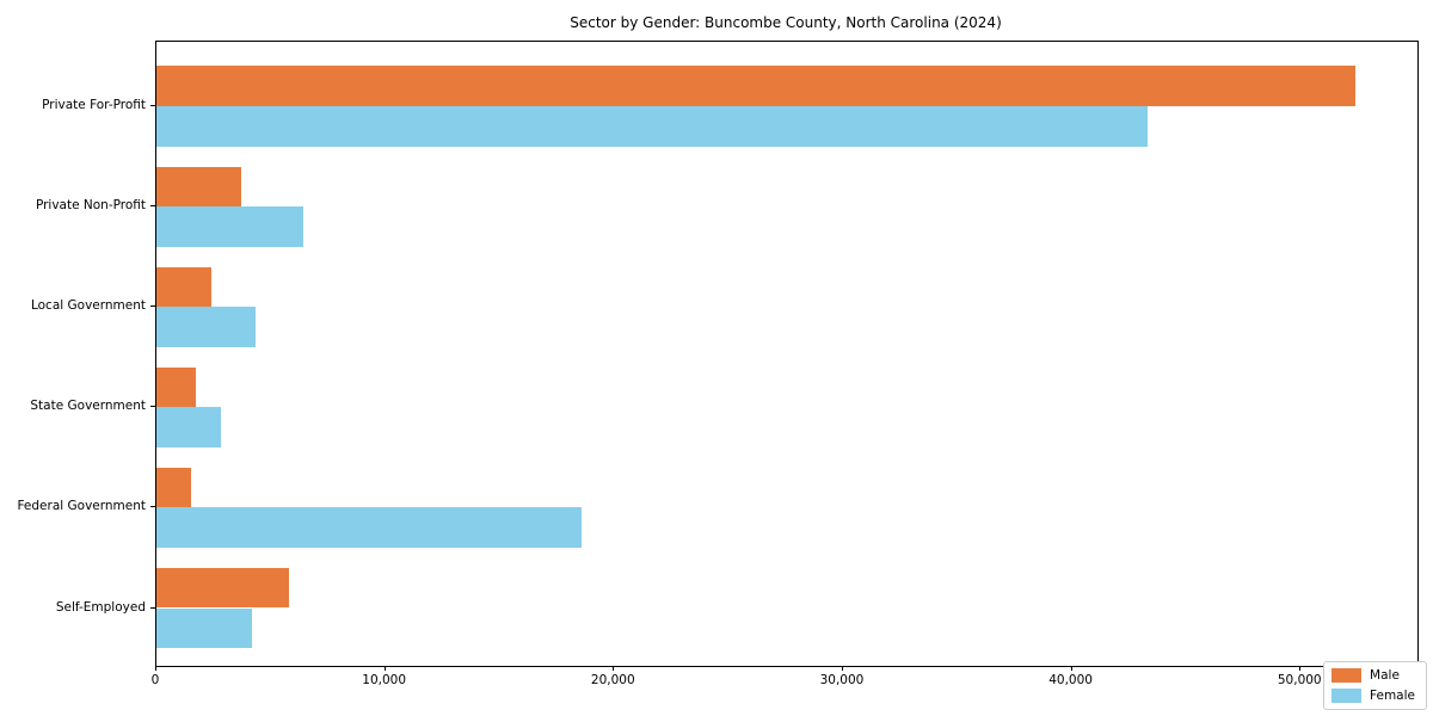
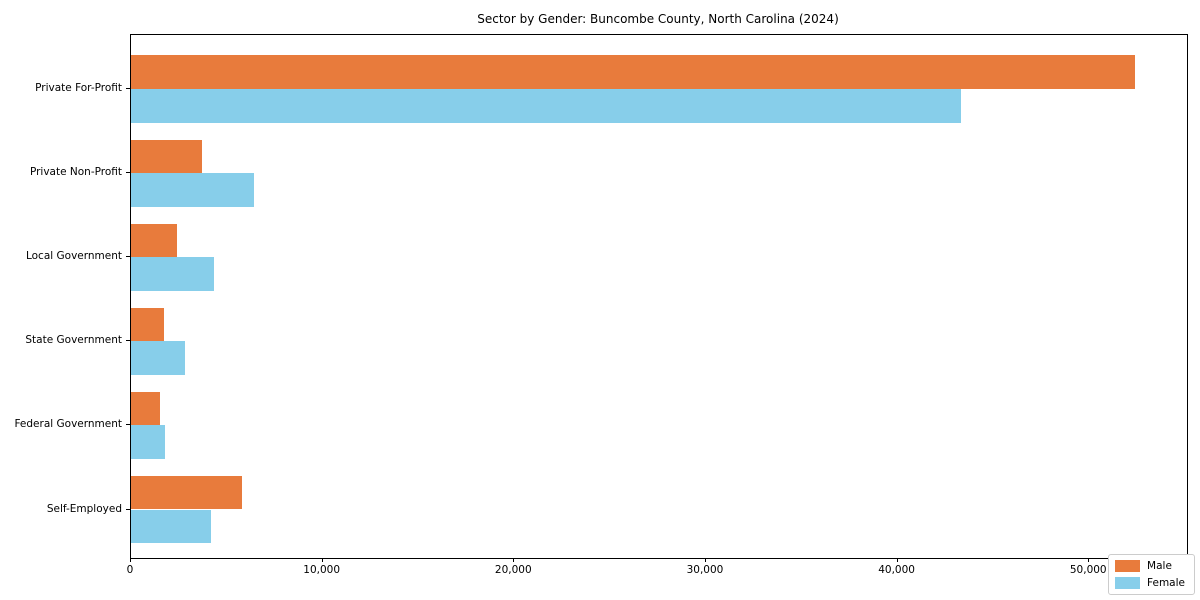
Female/Federal Government: 18600 -> 1800
